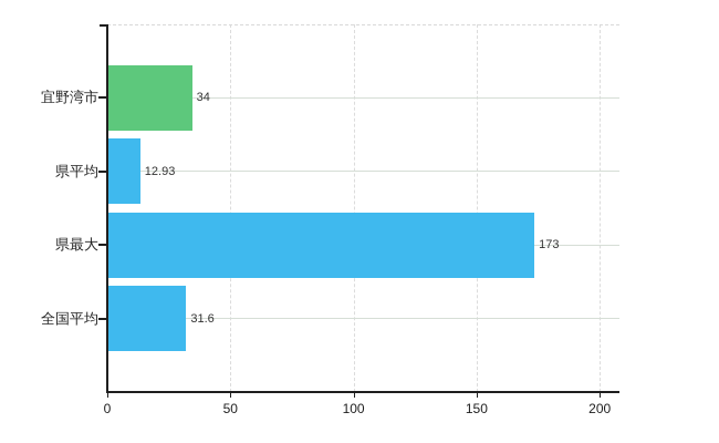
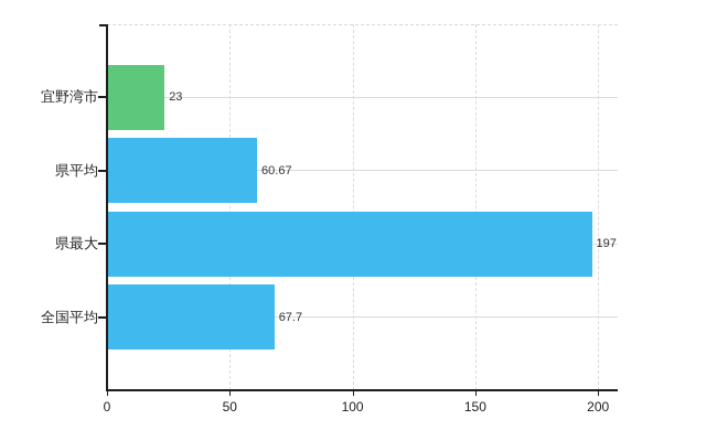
宜野湾市: 34 -> 23
県平均: 12.93 -> 60.67
県最大: 173 -> 197
全国平均: 31.6 -> 67.7
